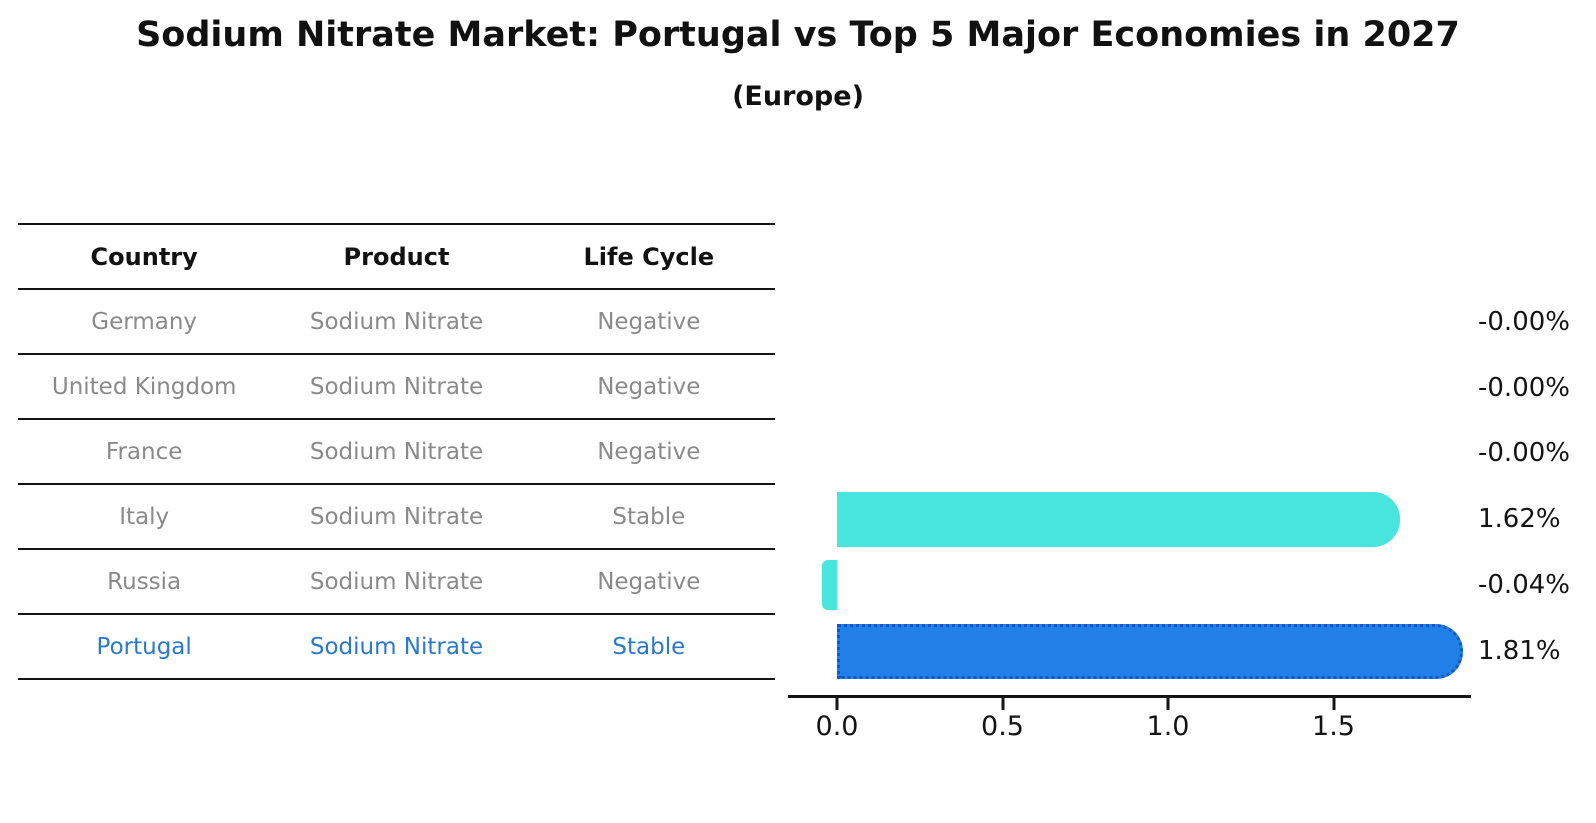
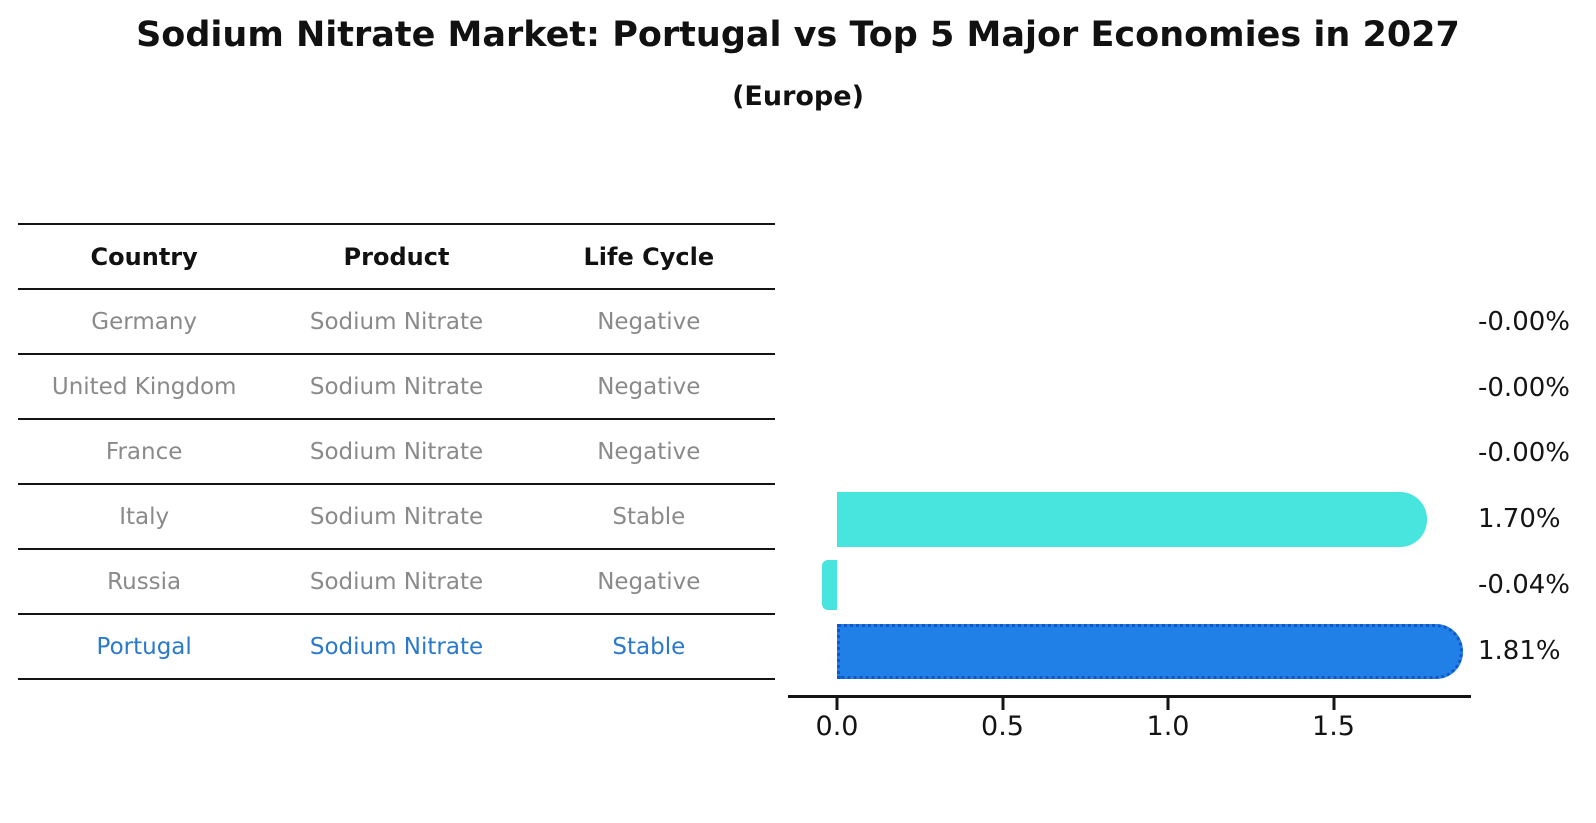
Italy: 1.62% -> 1.70%
